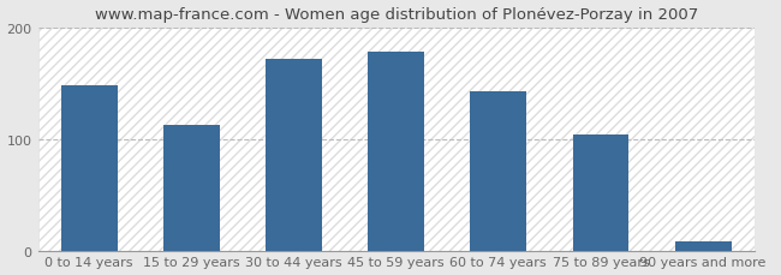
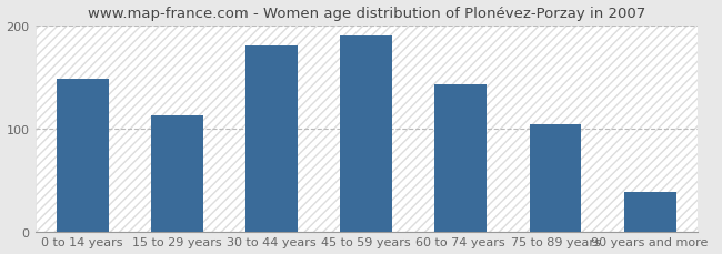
30 to 44 years: 172 -> 180
45 to 59 years: 178 -> 190
90 years and more: 8 -> 38
